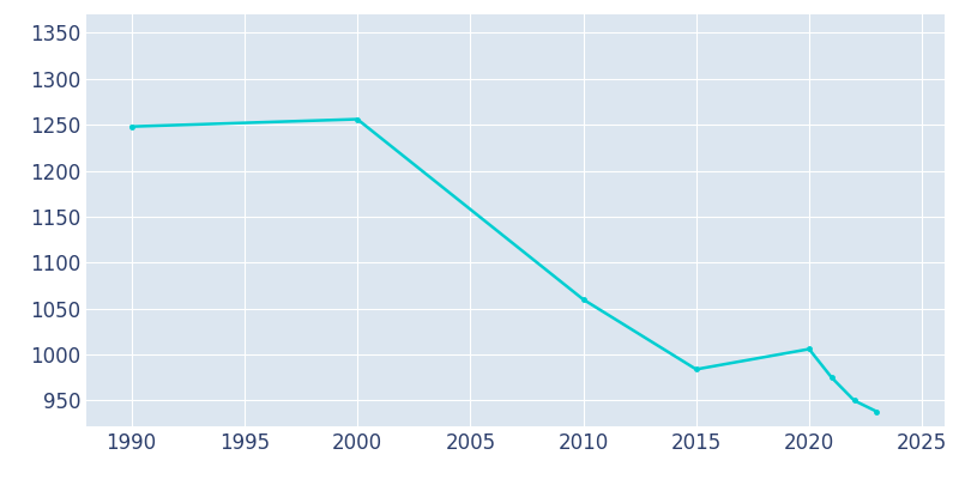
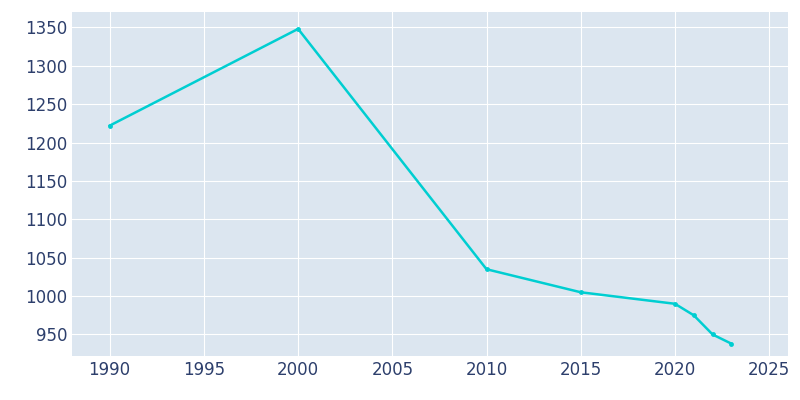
1990: 1248 -> 1222
2000: 1256 -> 1348
2010: 1060 -> 1035
2015: 984 -> 1005
2020: 1006 -> 990
